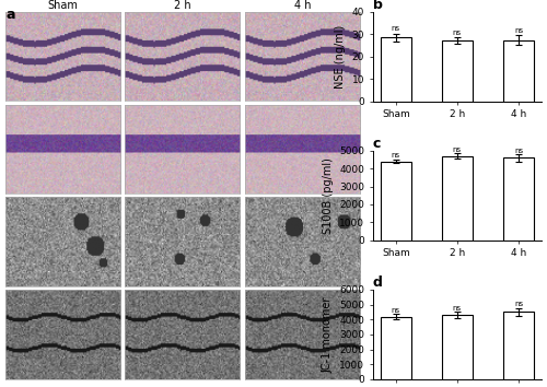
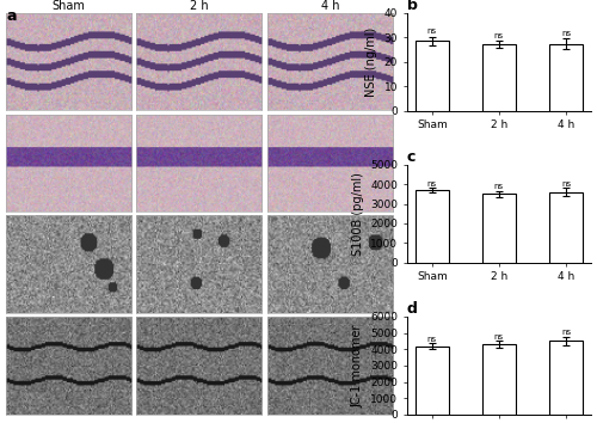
c/Sham: 4400 -> 3700
c/2 h: 4700 -> 3500
c/4 h: 4600 -> 3600
